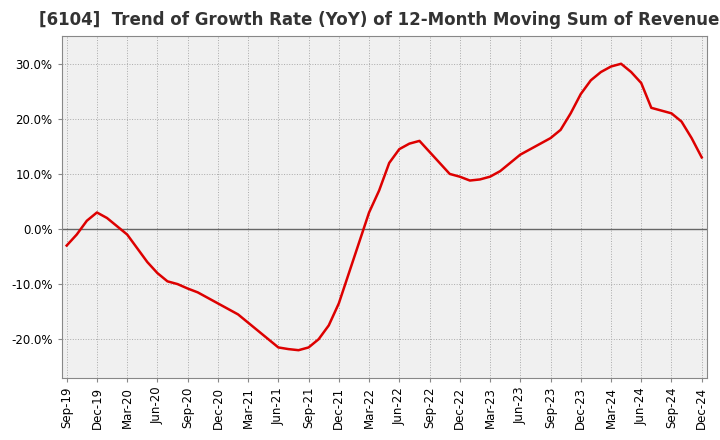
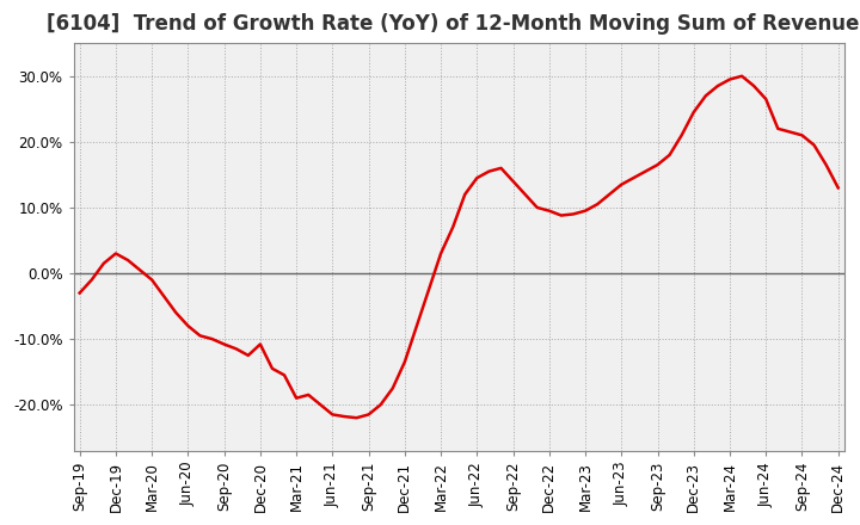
Dec-20: -13.5% -> -10.8%
Mar-21: -17.0% -> -19.0%
